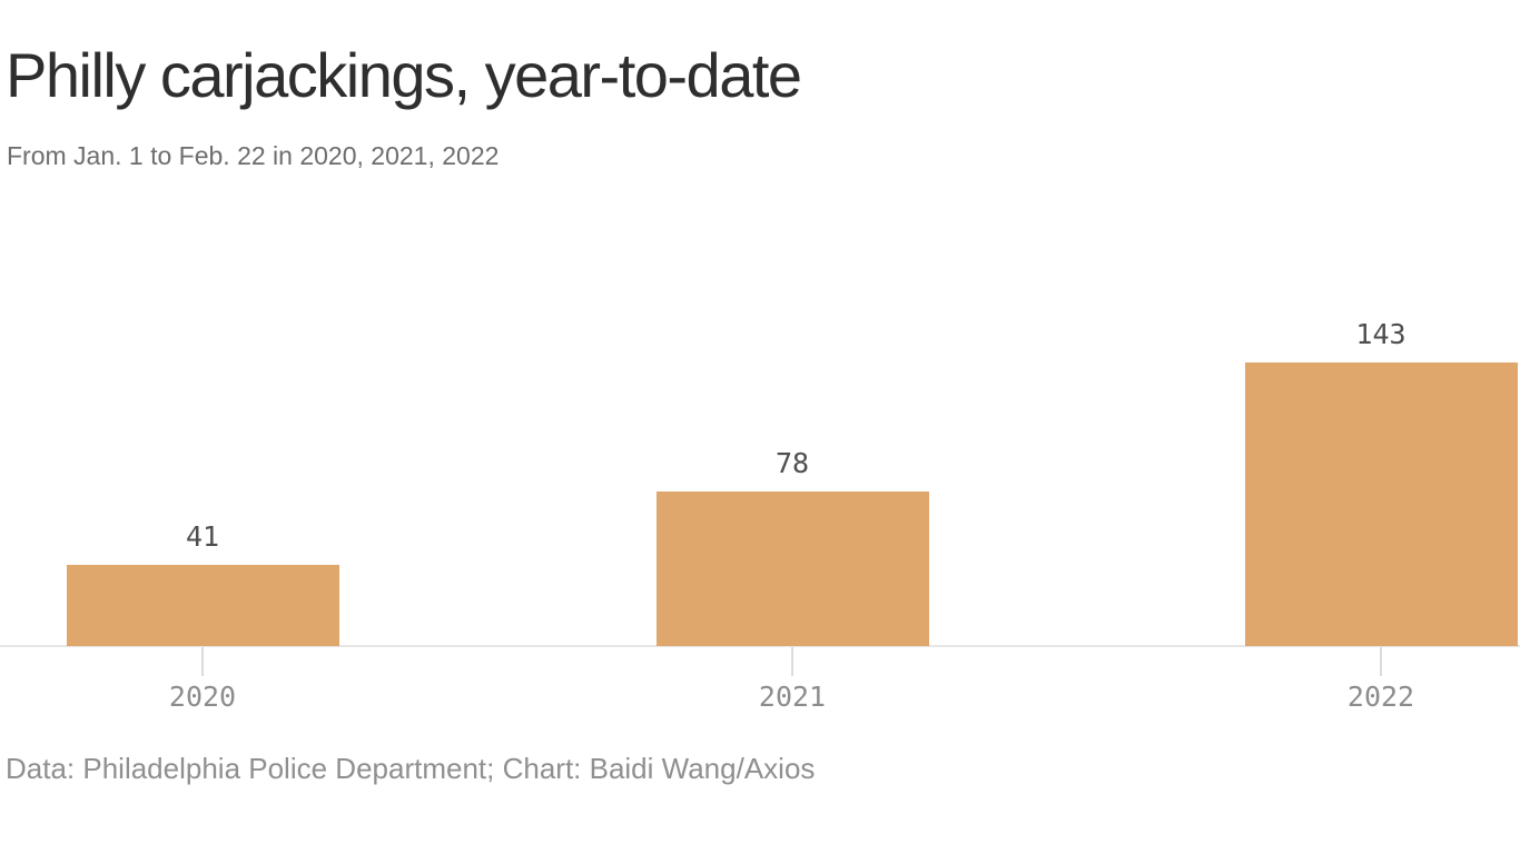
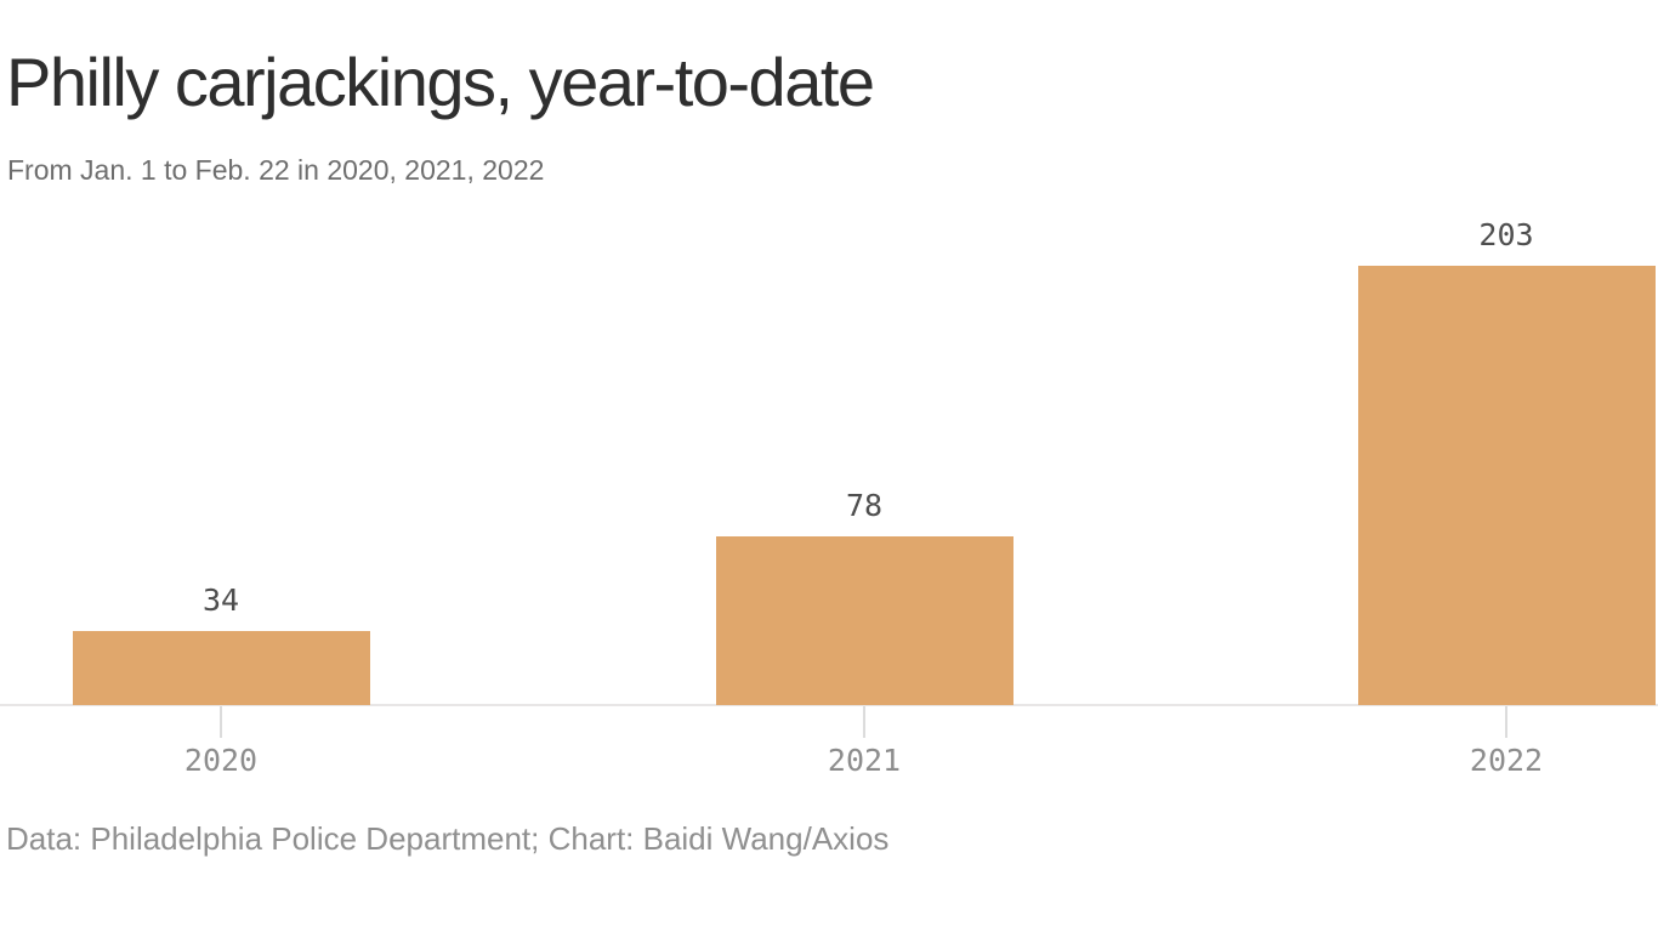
2020: 41 -> 34
2022: 143 -> 203
